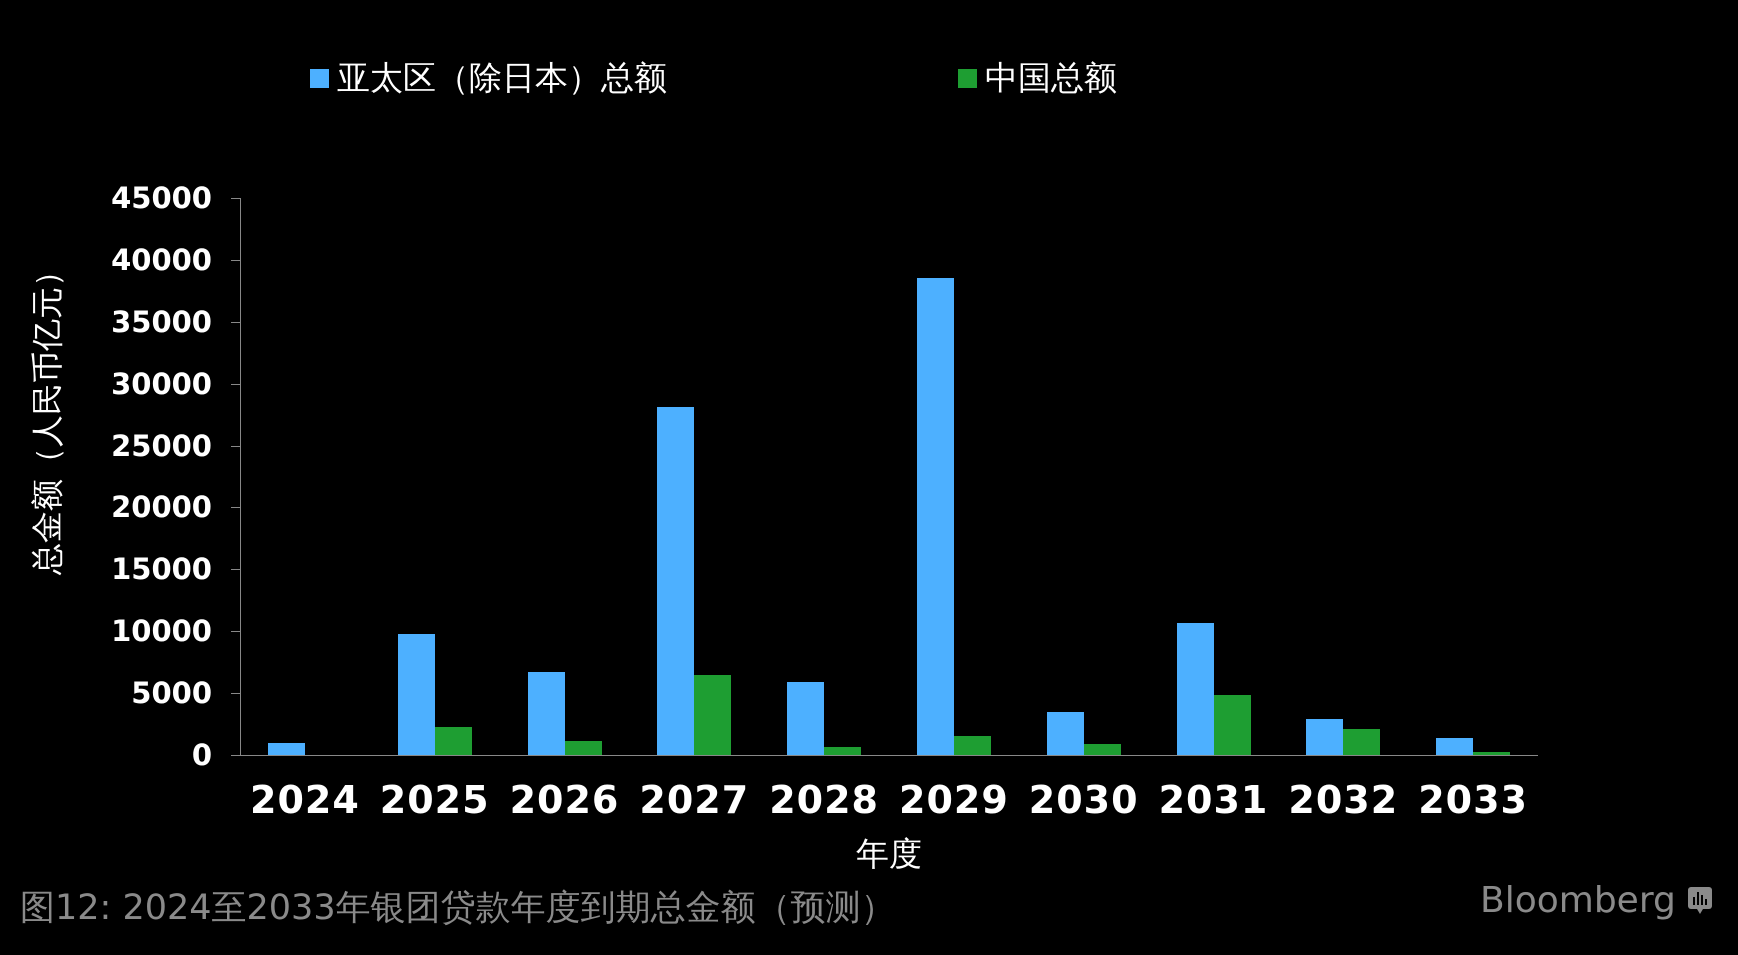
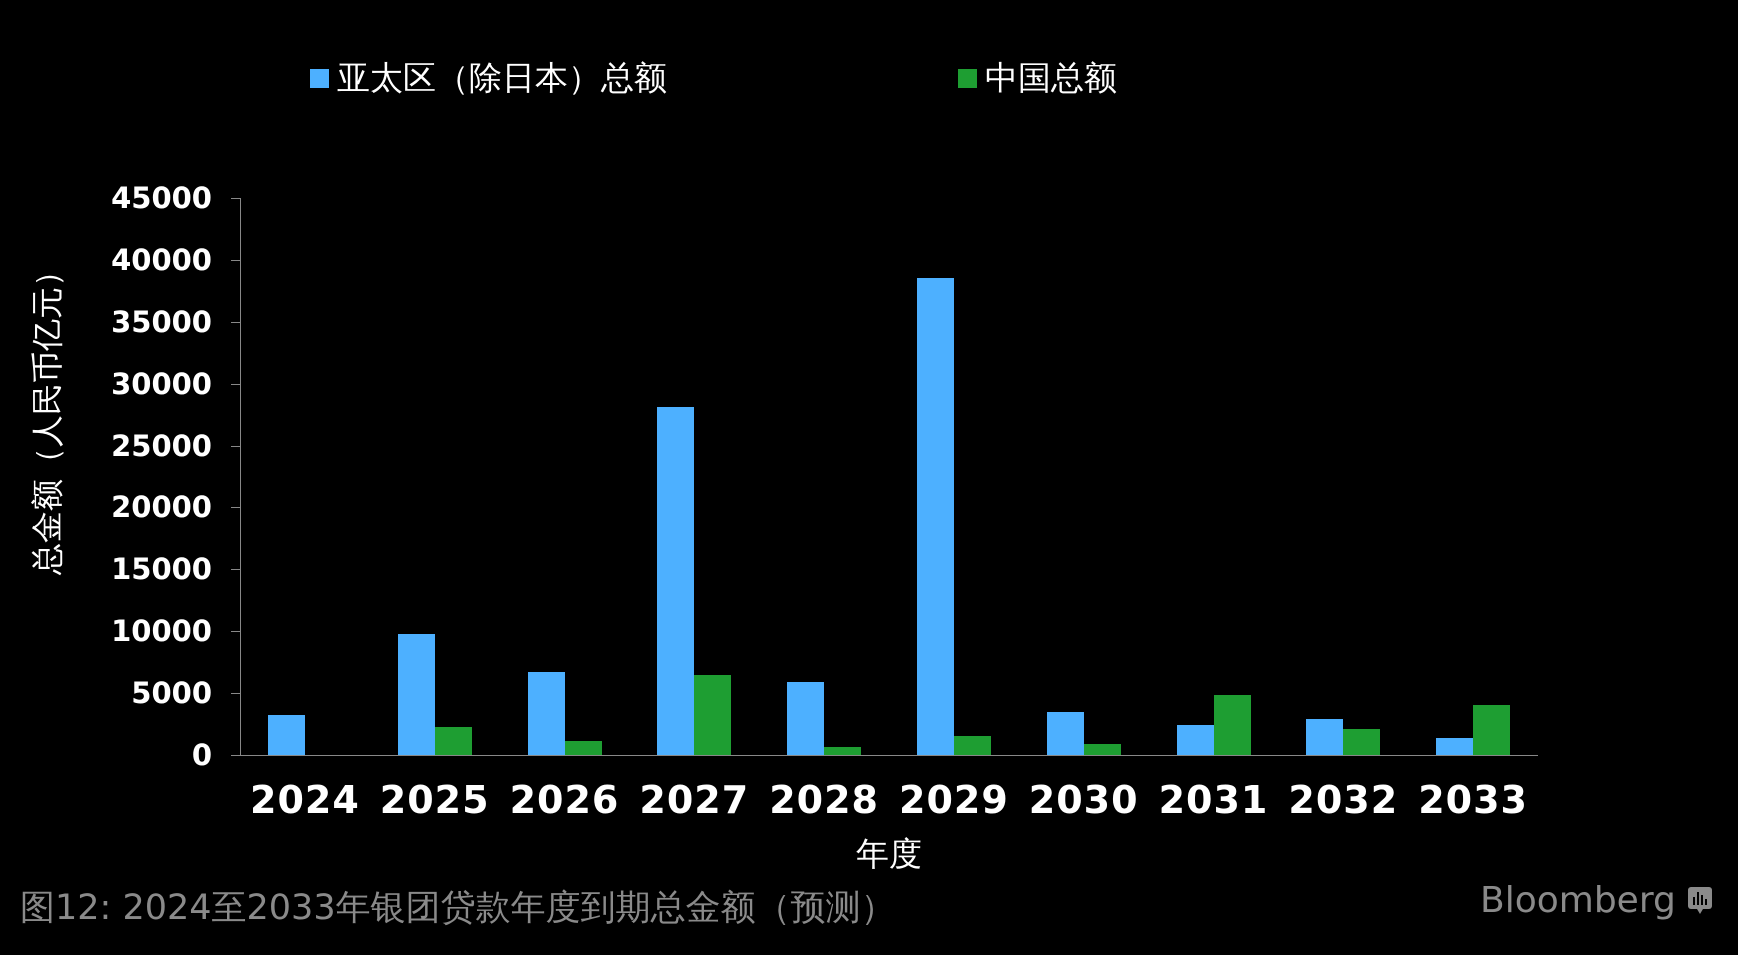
亚太区（除日本）总额/2024: 1000 -> 3200
亚太区（除日本）总额/2031: 10700 -> 2400
中国总额/2033: 200 -> 4000
